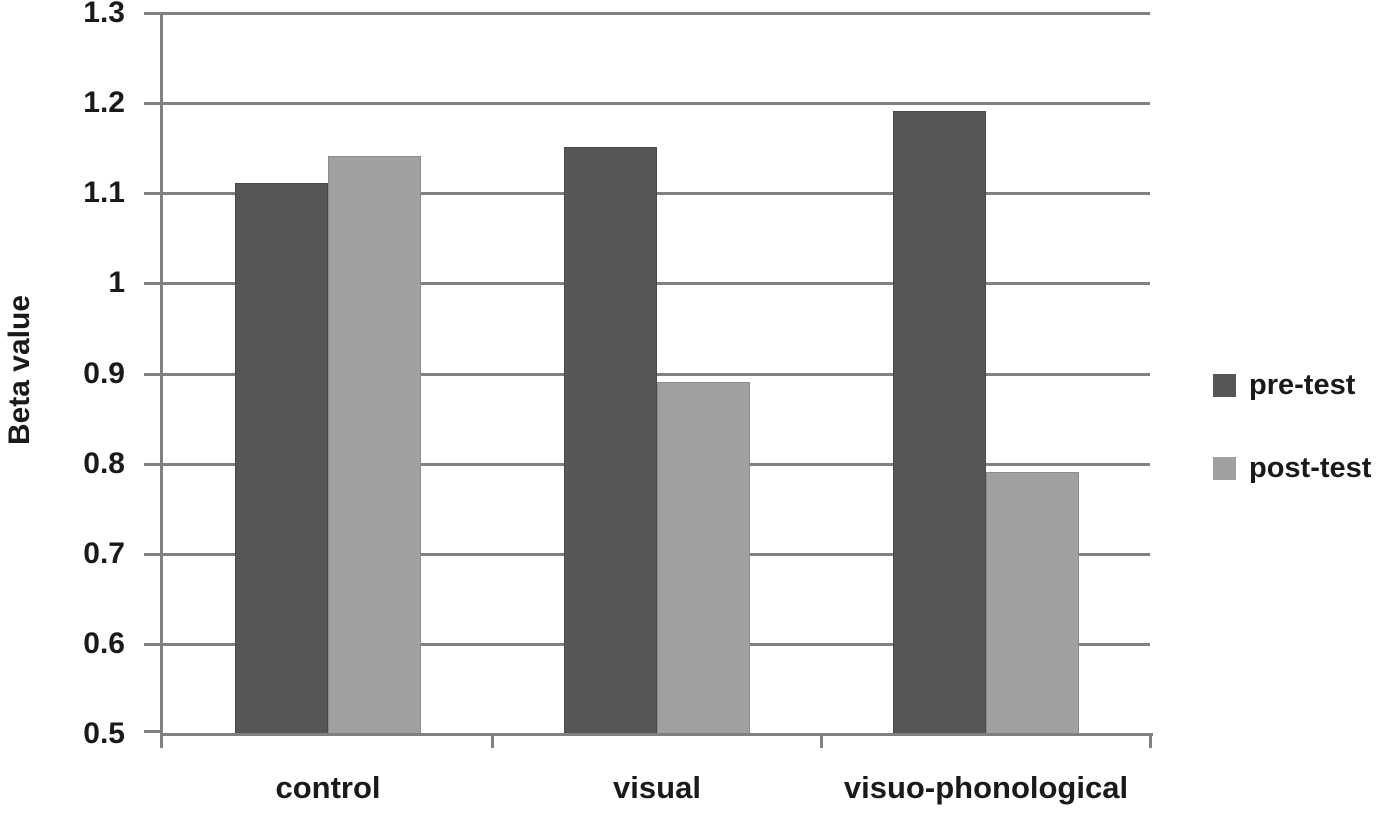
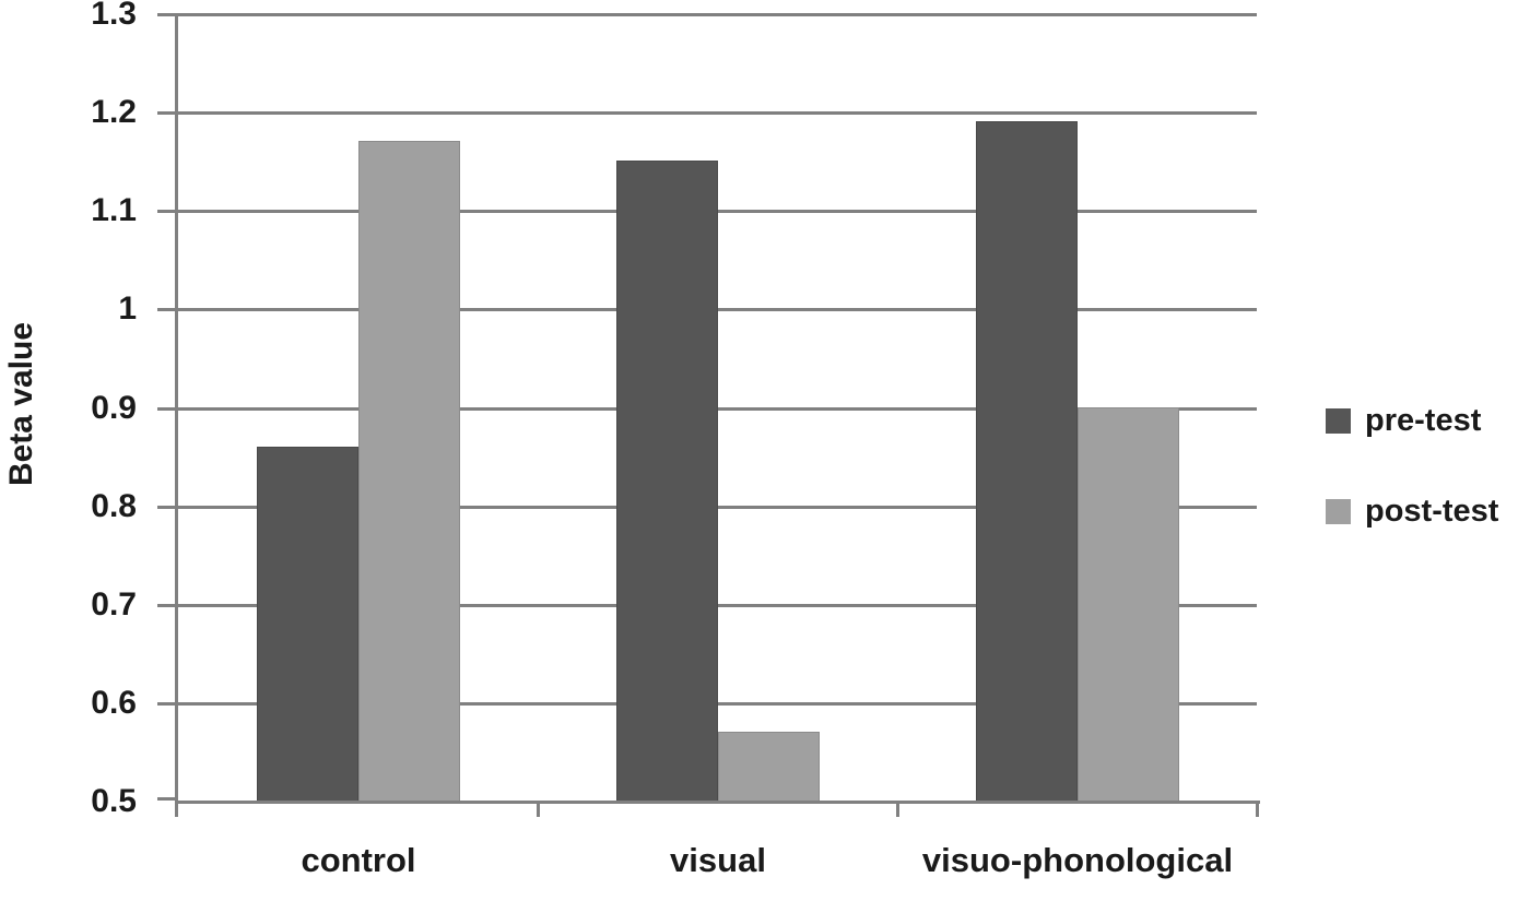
pre-test/control: 1.11 -> 0.86
post-test/control: 1.14 -> 1.17
post-test/visual: 0.89 -> 0.57
post-test/visuo-phonological: 0.79 -> 0.90
